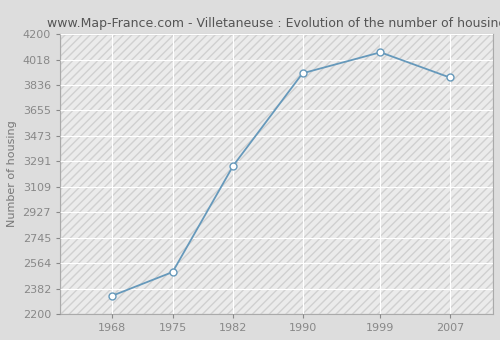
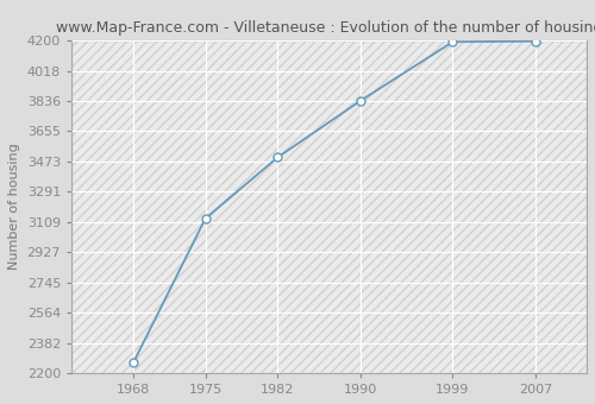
1968: 2330 -> 2260
1975: 2500 -> 3130
1982: 3260 -> 3500
1990: 3920 -> 3840
1999: 4070 -> 4190
2007: 3890 -> 4200
